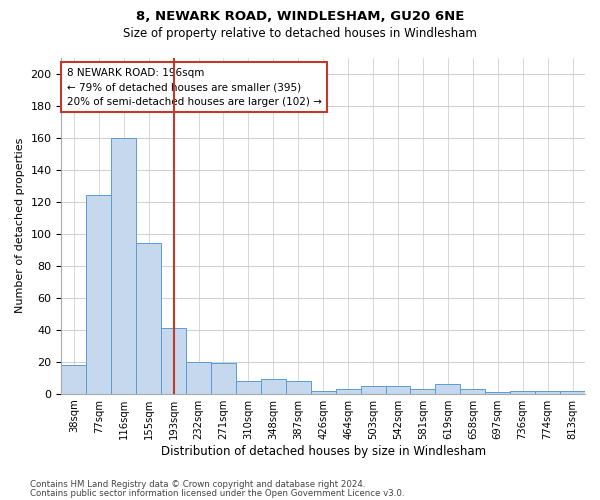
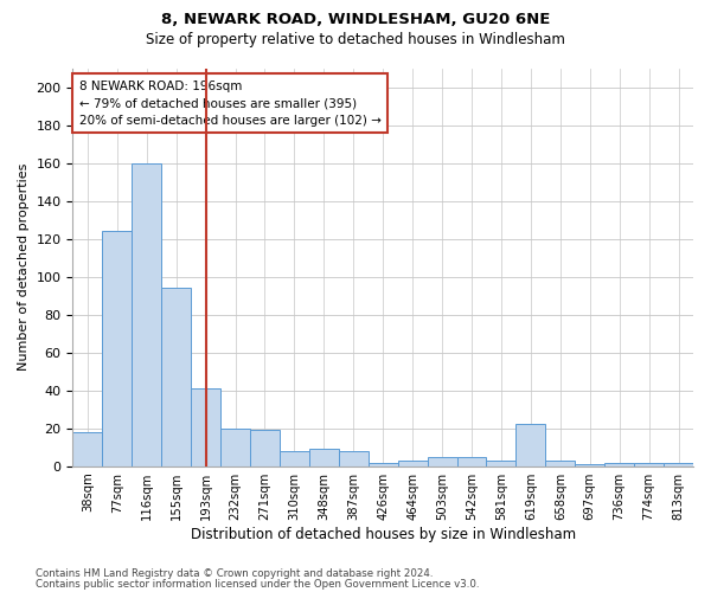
619sqm: 6 -> 22
